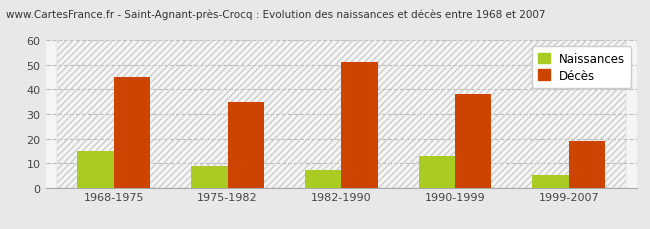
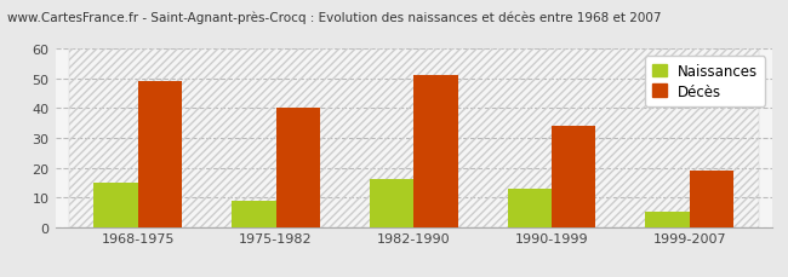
Décès/1968-1975: 45 -> 49
Décès/1975-1982: 35 -> 40
Naissances/1982-1990: 7 -> 16
Décès/1990-1999: 38 -> 34
